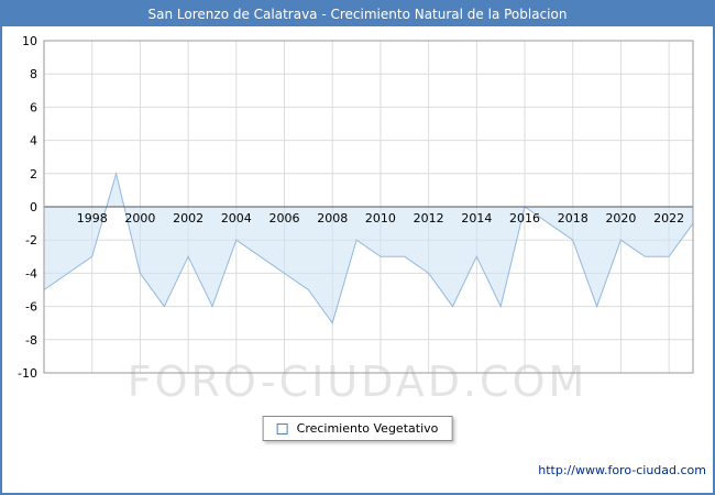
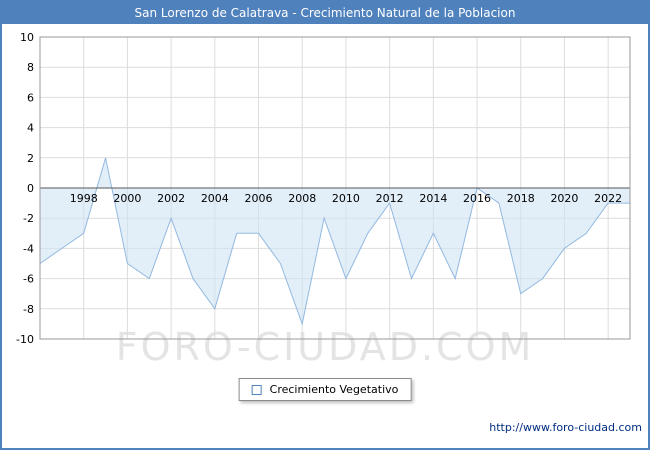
2000: -4 -> -5
2002: -3 -> -2
2004: -2 -> -8
2006: -4 -> -3
2008: -7 -> -9
2010: -3 -> -6
2012: -4 -> -1
2018: -2 -> -7
2020: -2 -> -4
2022: -3 -> -1
